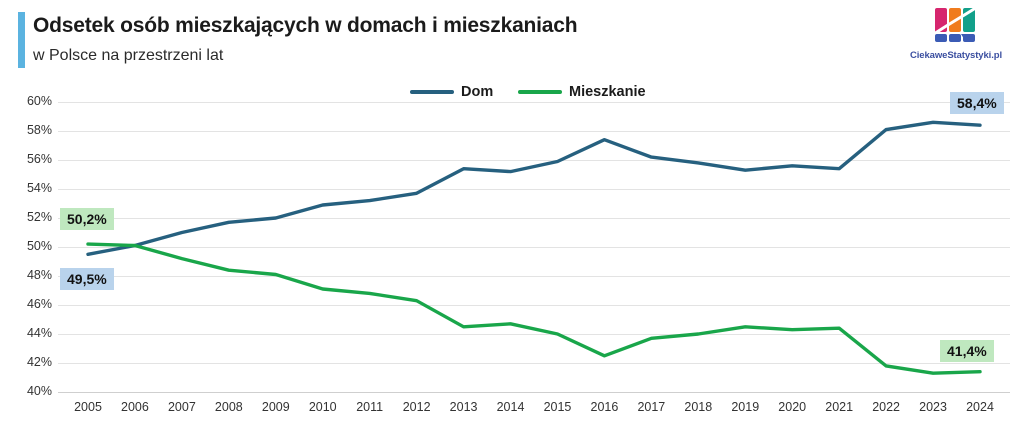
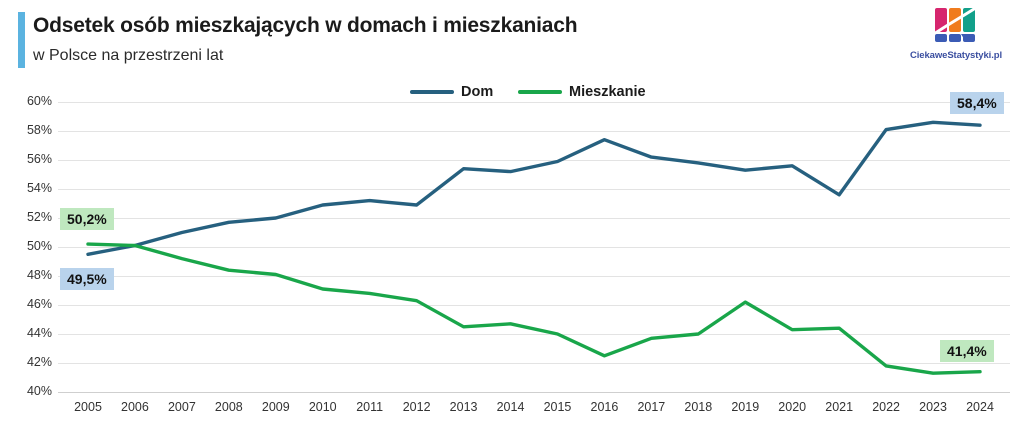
Dom/2012: 53.7% -> 52.9%
Mieszkanie/2019: 44.5% -> 46.2%
Dom/2021: 55.4% -> 53.6%
